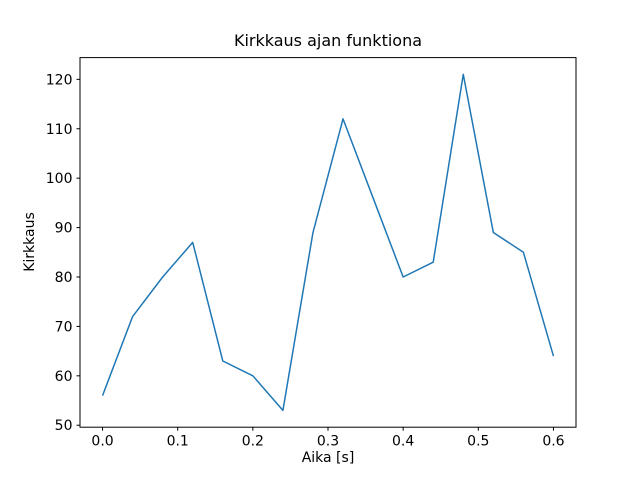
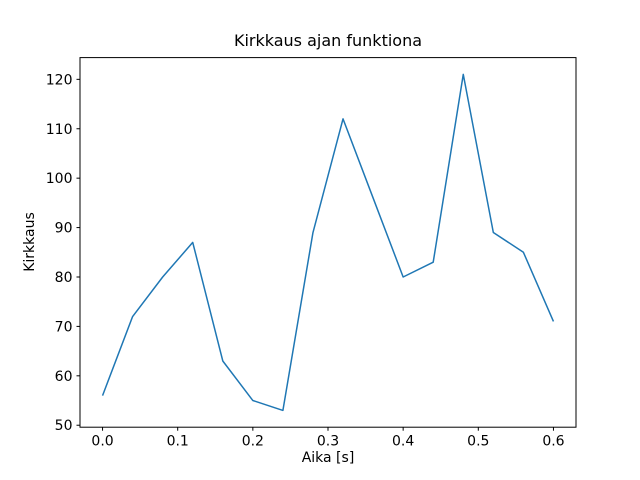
0.2: 60 -> 55
0.6: 64 -> 71
